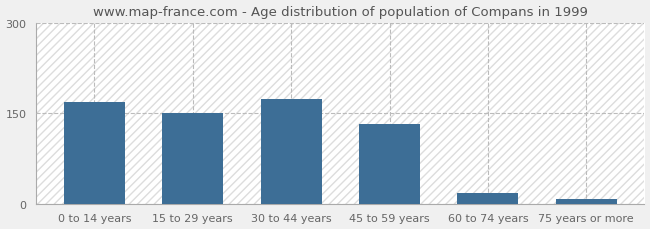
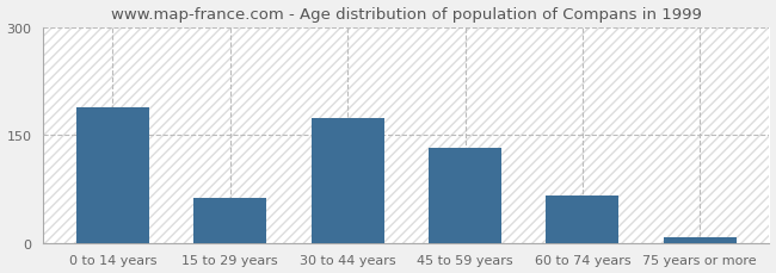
0 to 14 years: 168 -> 188
15 to 29 years: 150 -> 62
60 to 74 years: 18 -> 66
